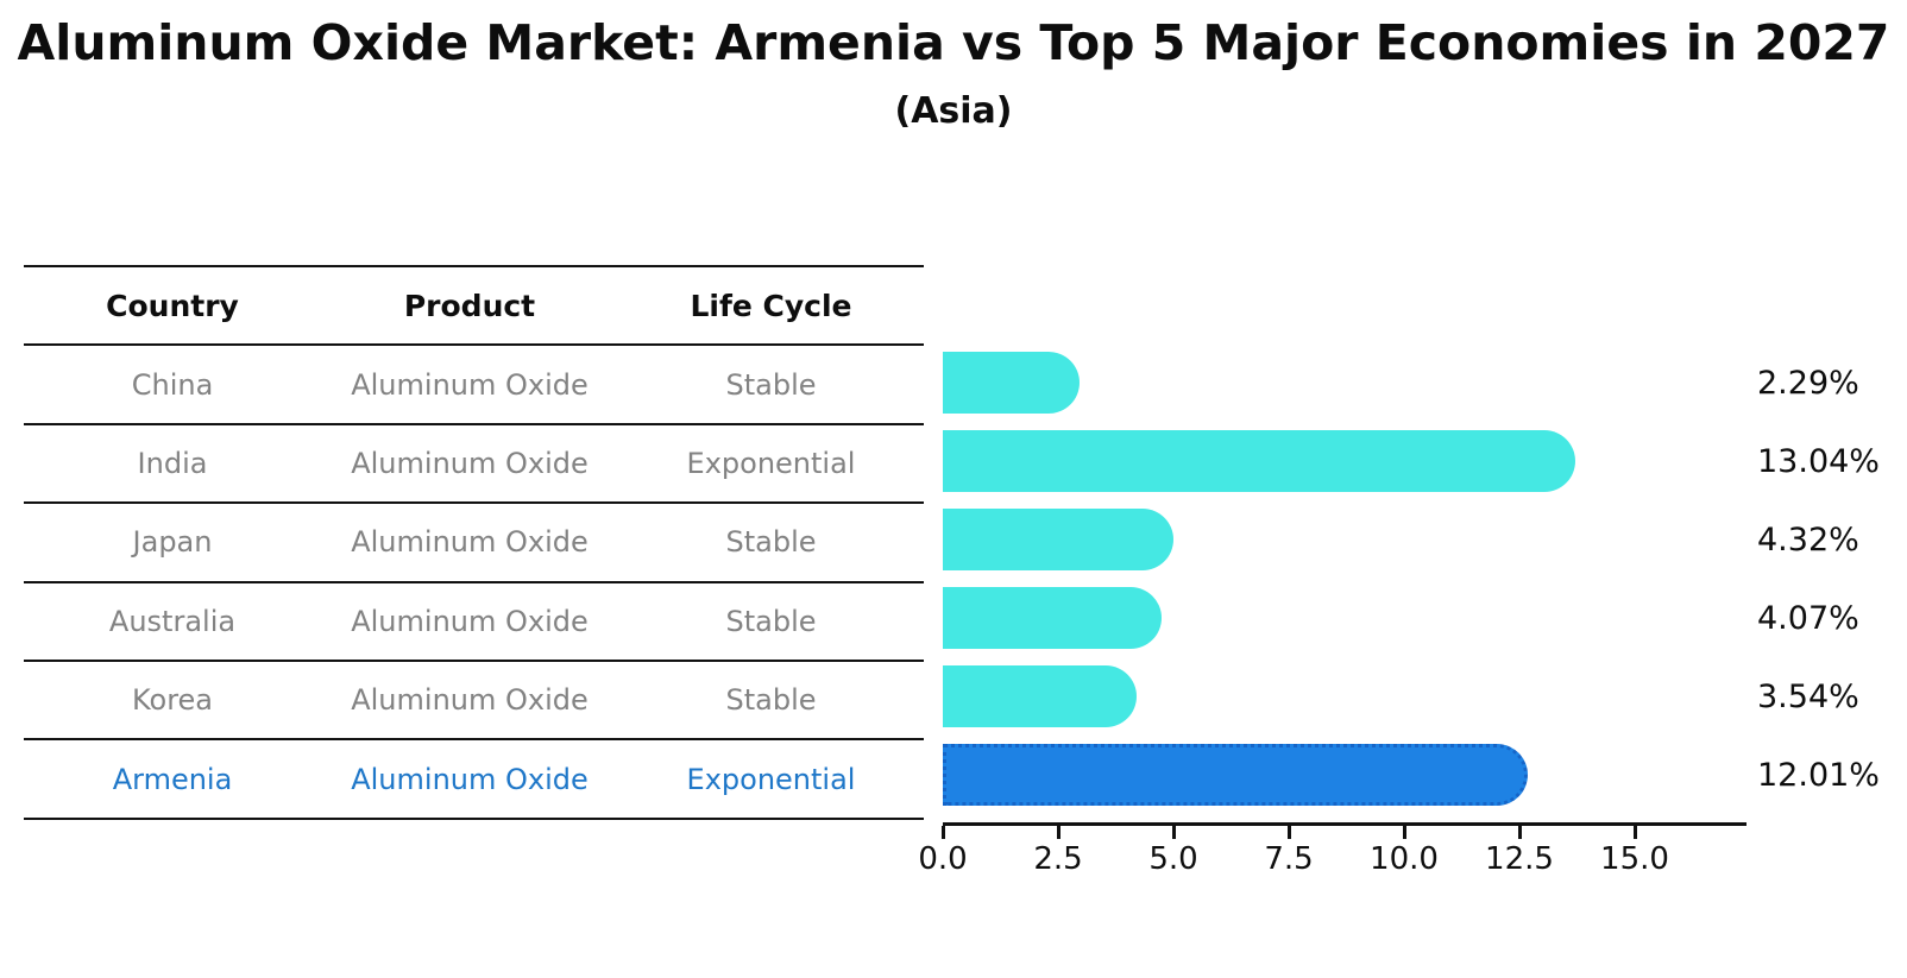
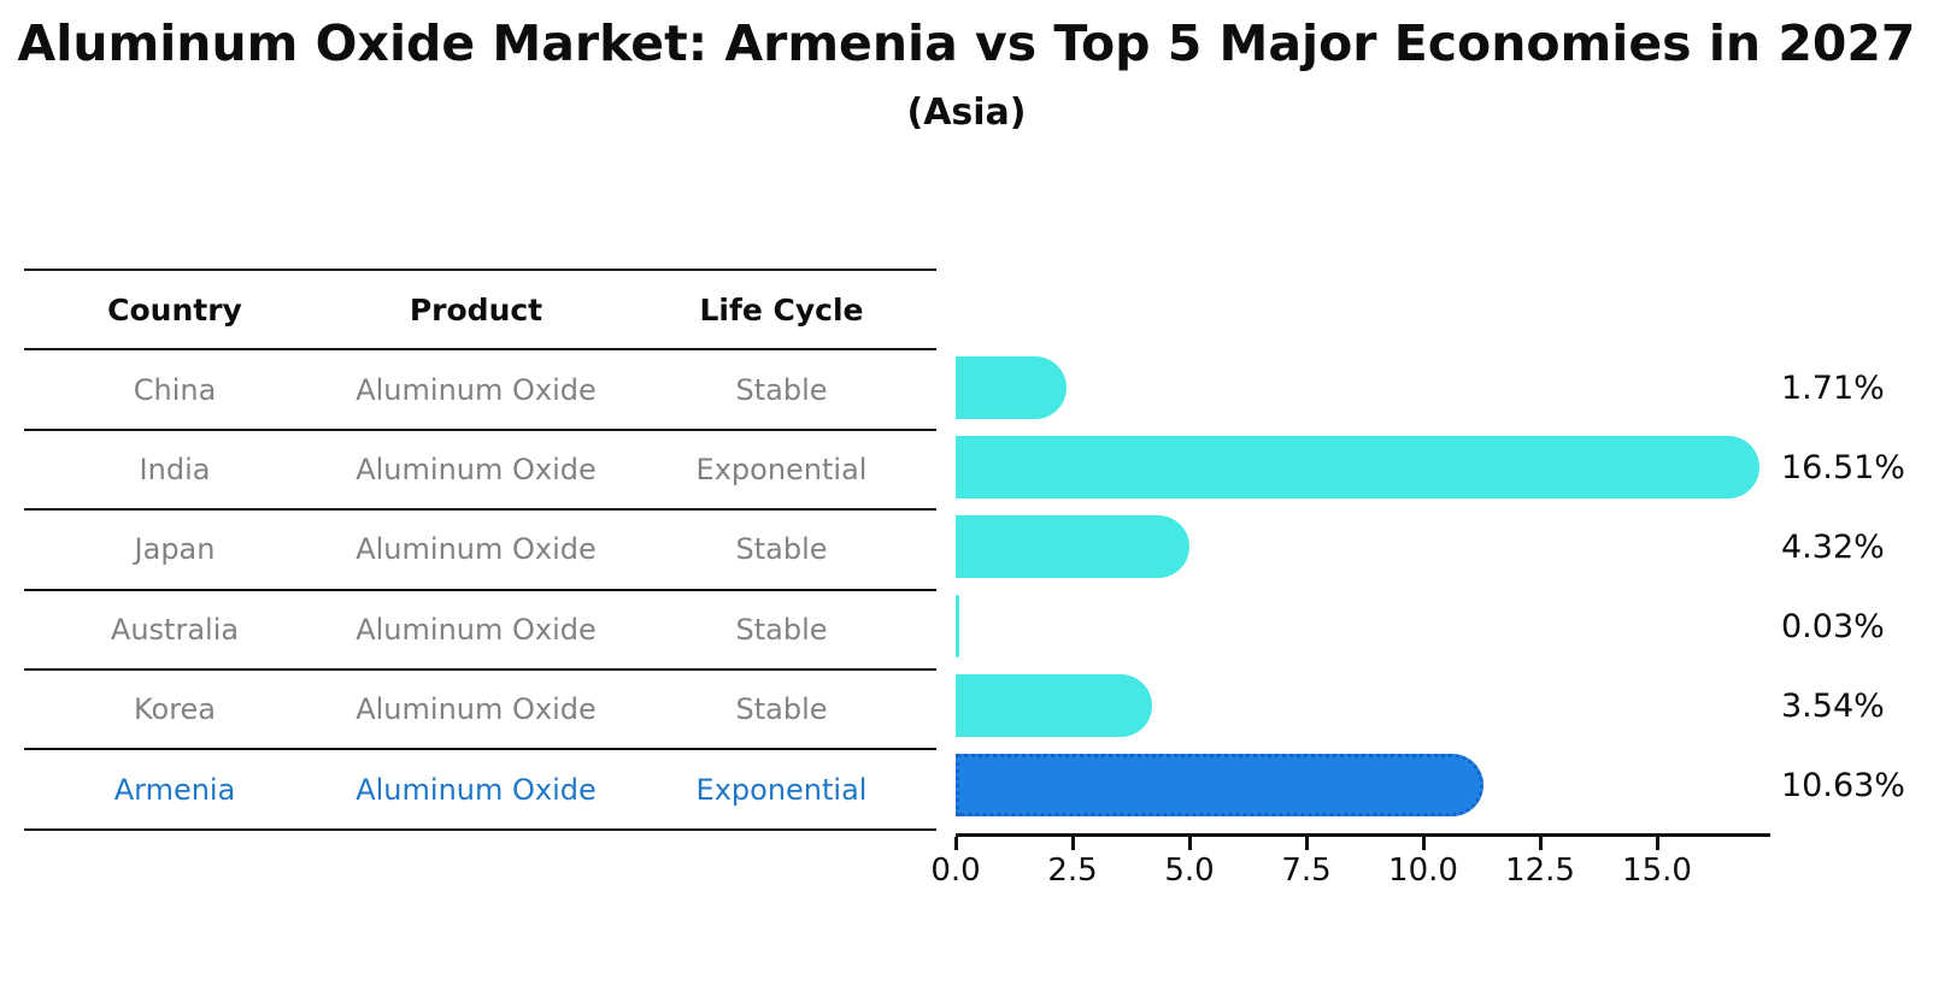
China: 2.29% -> 1.71%
India: 13.04% -> 16.51%
Australia: 4.07% -> 0.03%
Armenia: 12.01% -> 10.63%
